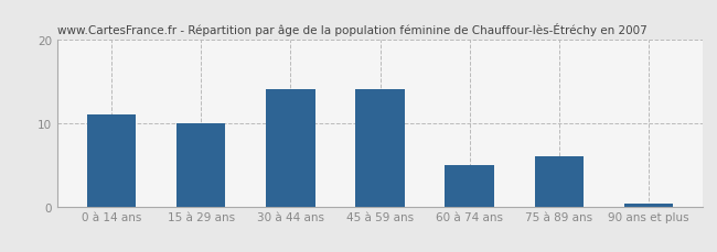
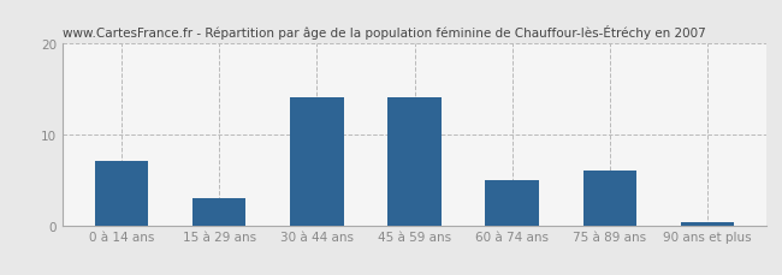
0 à 14 ans: 11.0 -> 7.0
15 à 29 ans: 10.0 -> 3.0
